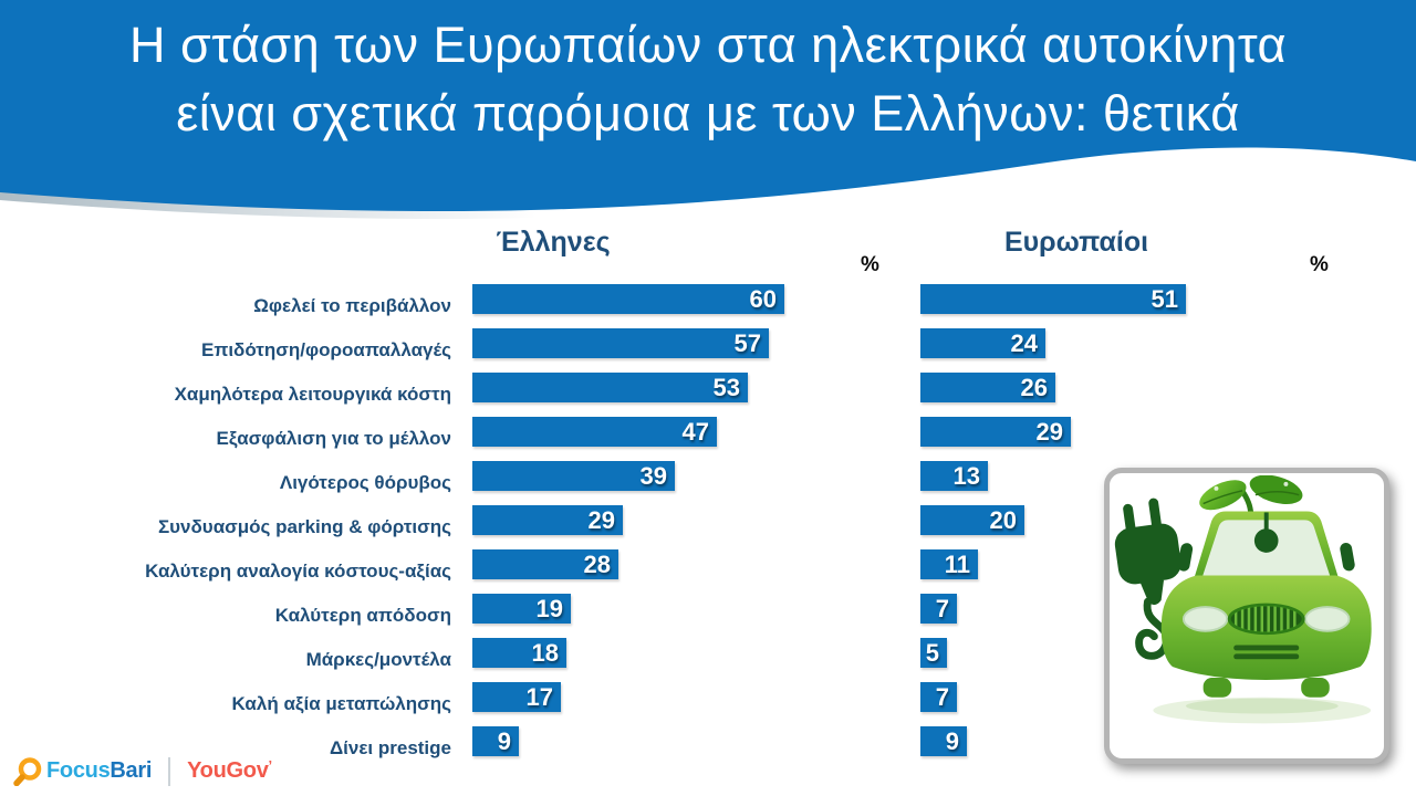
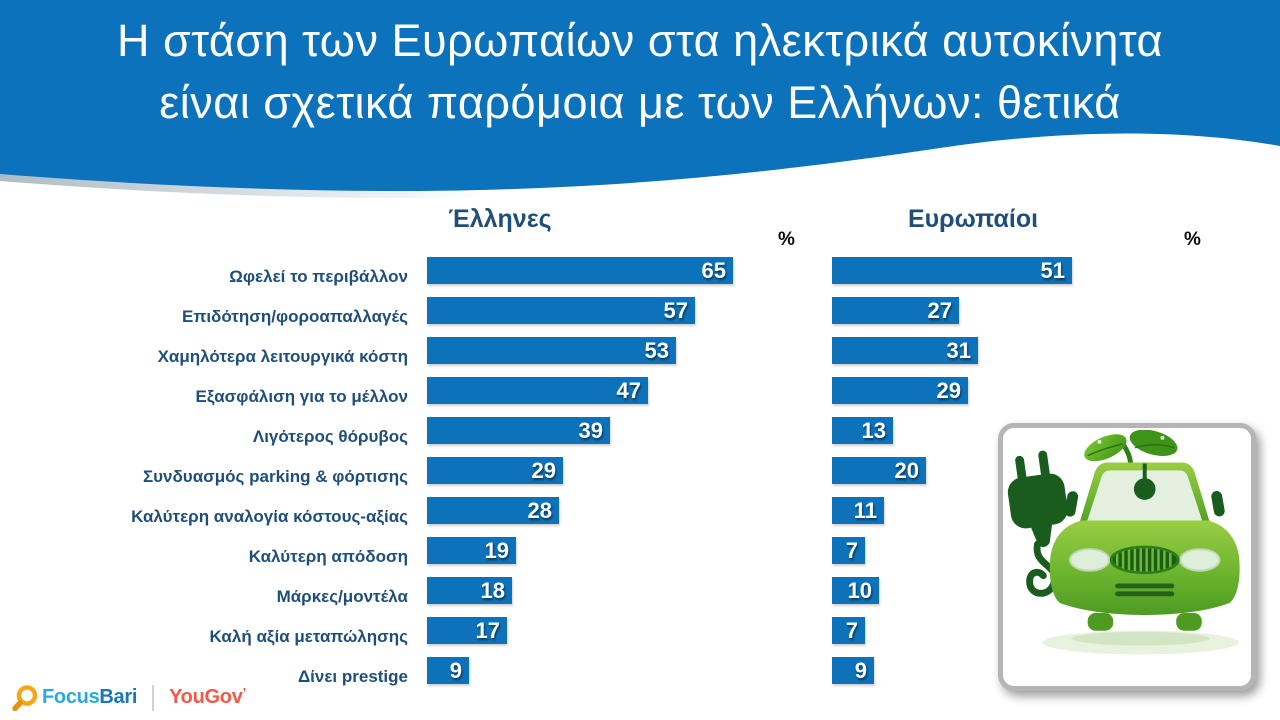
Έλληνες/Ωφελεί το περιβάλλον: 60 -> 65
Ευρωπαίοι/Επιδότηση/φοροαπαλλαγές: 24 -> 27
Ευρωπαίοι/Χαμηλότερα λειτουργικά κόστη: 26 -> 31
Ευρωπαίοι/Μάρκες/μοντέλα: 5 -> 10
